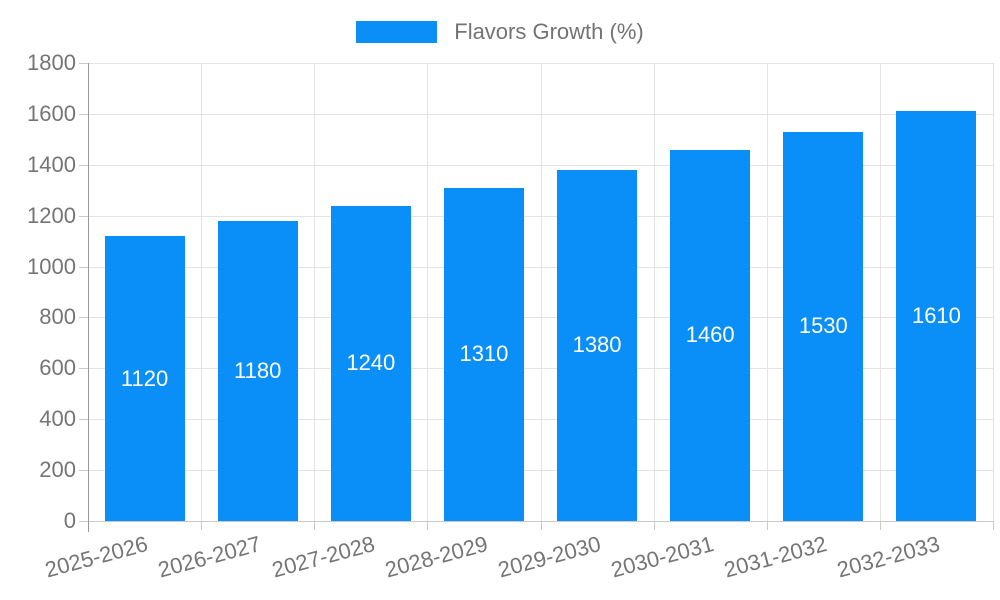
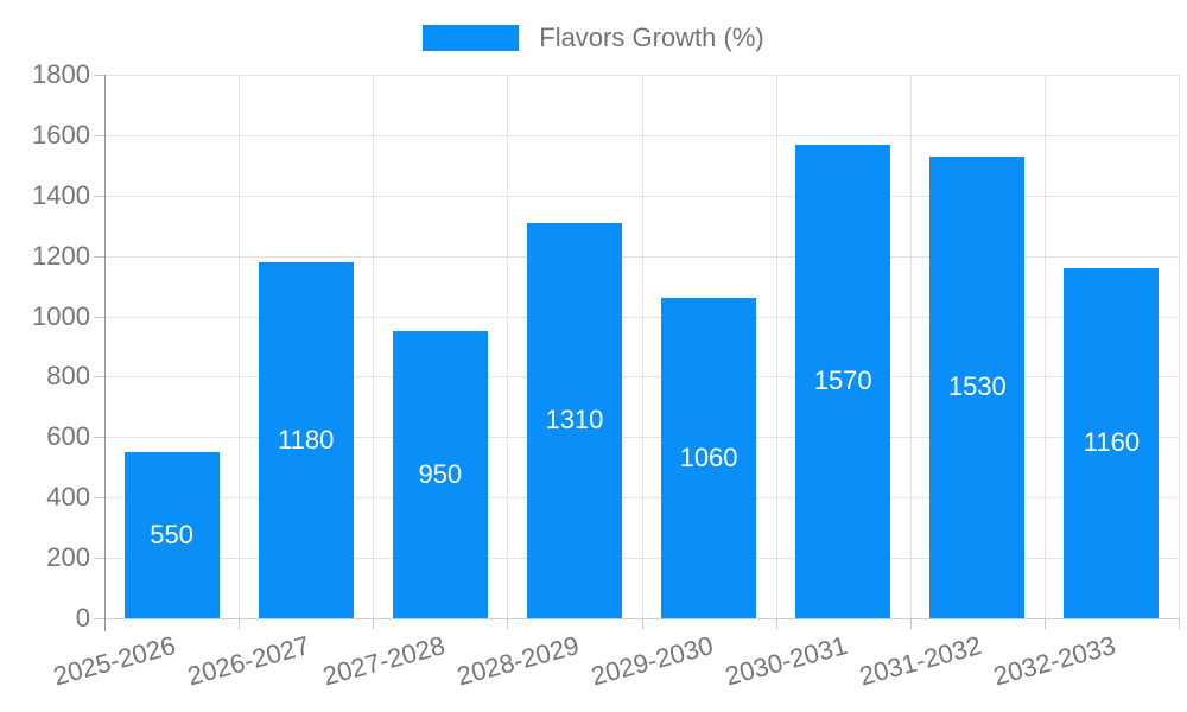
2025-2026: 1120 -> 550
2027-2028: 1240 -> 950
2029-2030: 1380 -> 1060
2030-2031: 1460 -> 1570
2032-2033: 1610 -> 1160
